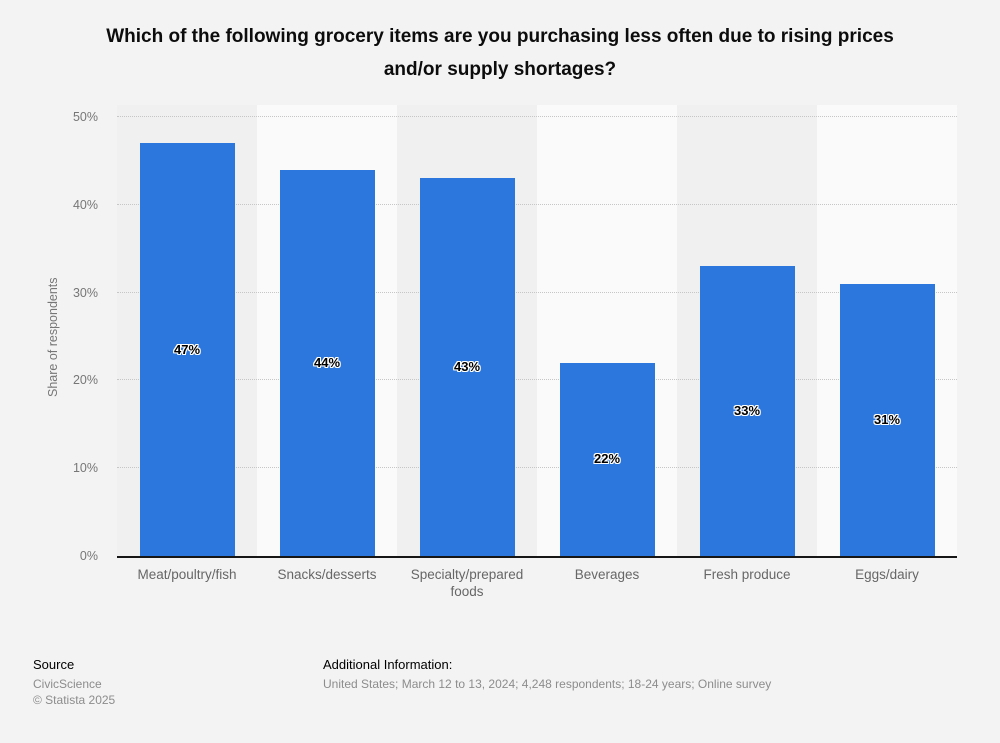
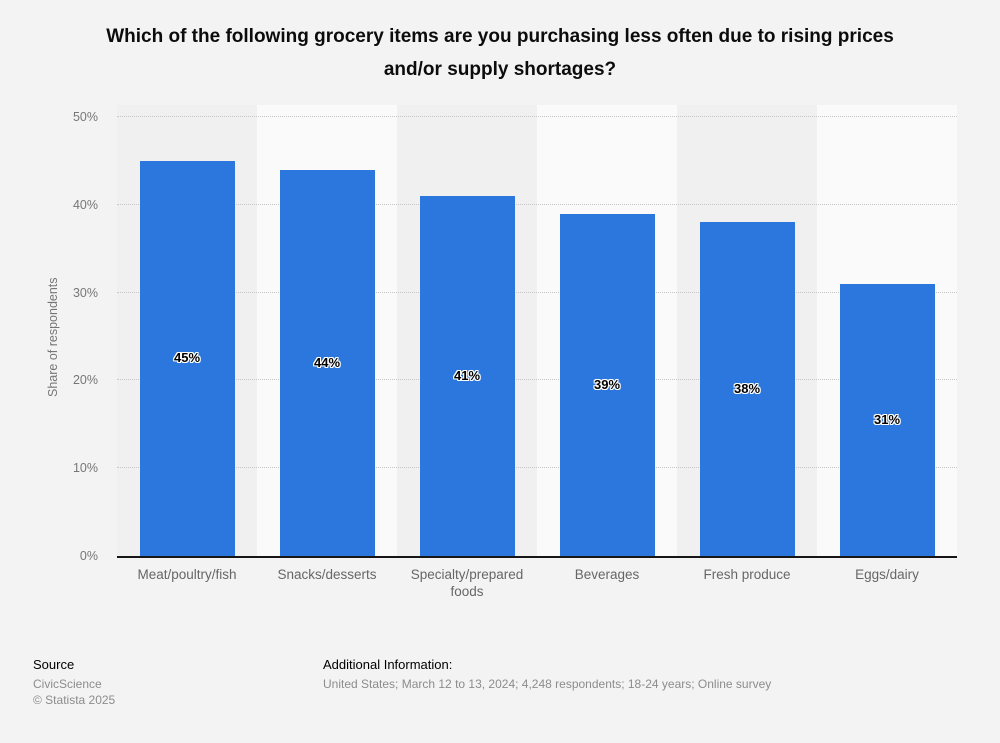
Meat/poultry/fish: 47% -> 45%
Specialty/prepared foods: 43% -> 41%
Beverages: 22% -> 39%
Fresh produce: 33% -> 38%
